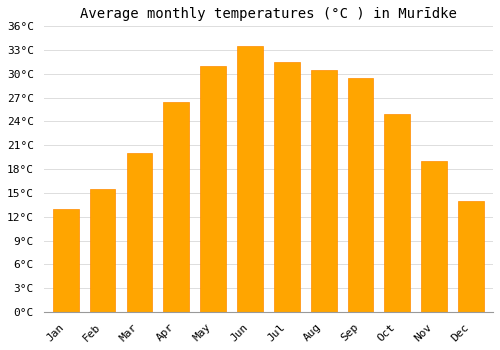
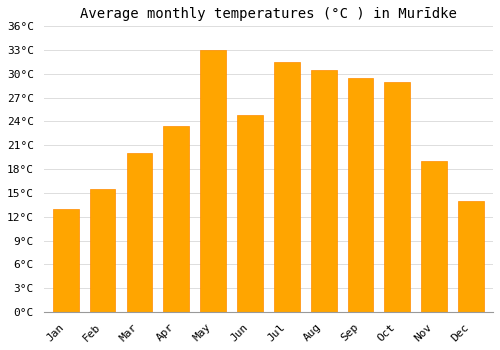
Apr: 26.5°C -> 23.4°C
May: 31.0°C -> 33.0°C
Jun: 33.5°C -> 24.8°C
Oct: 25.0°C -> 29.0°C
